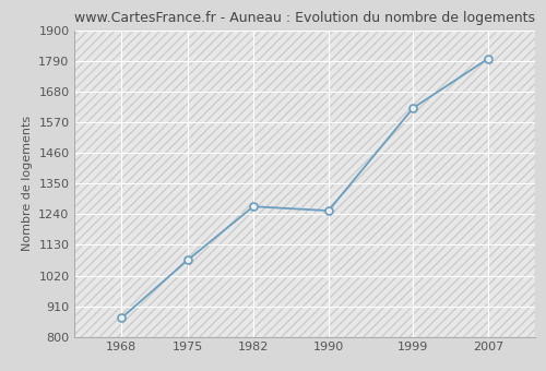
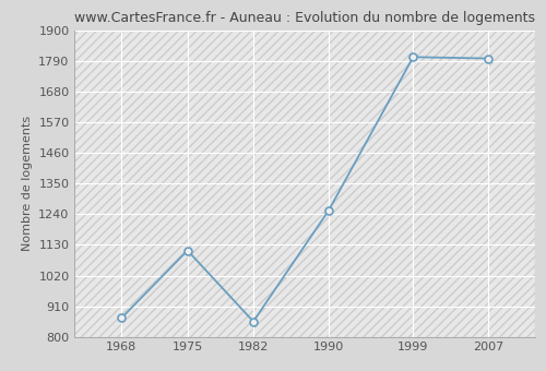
1975: 1075 -> 1110
1982: 1268 -> 855
1999: 1622 -> 1805
